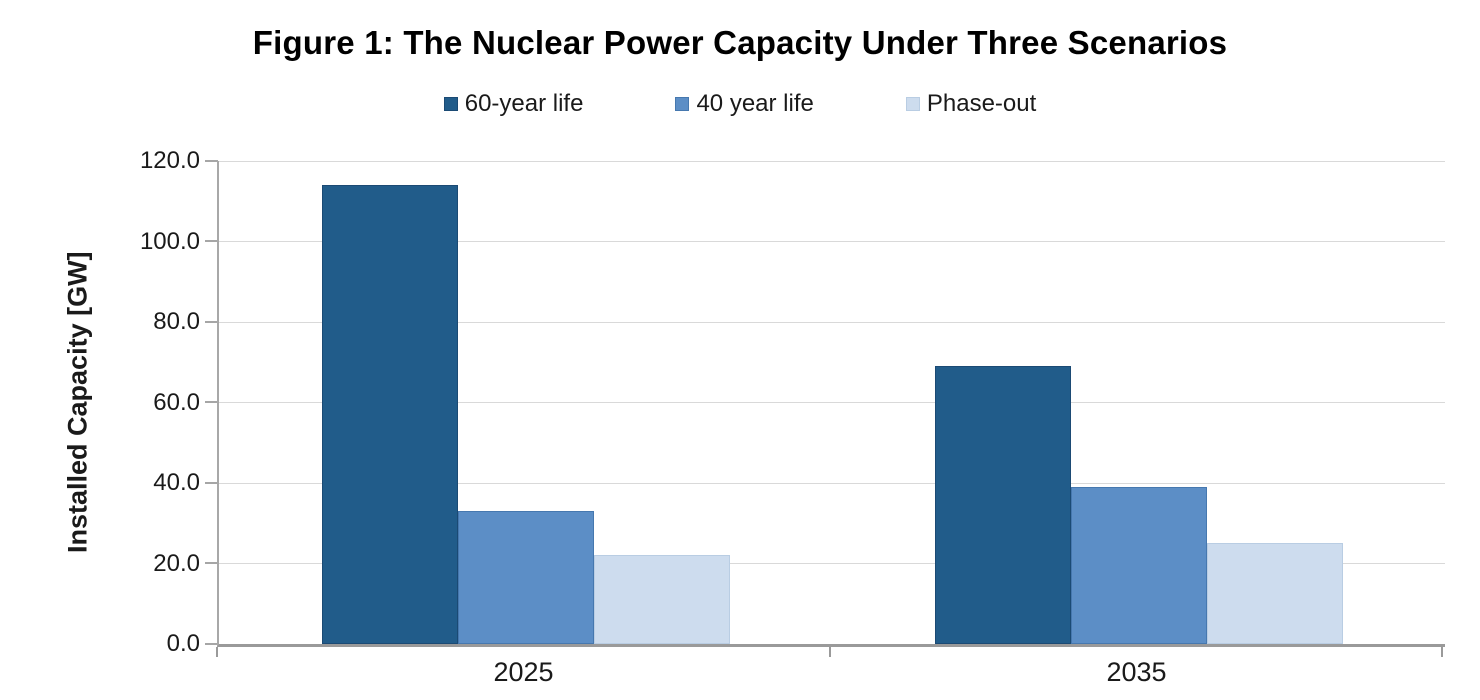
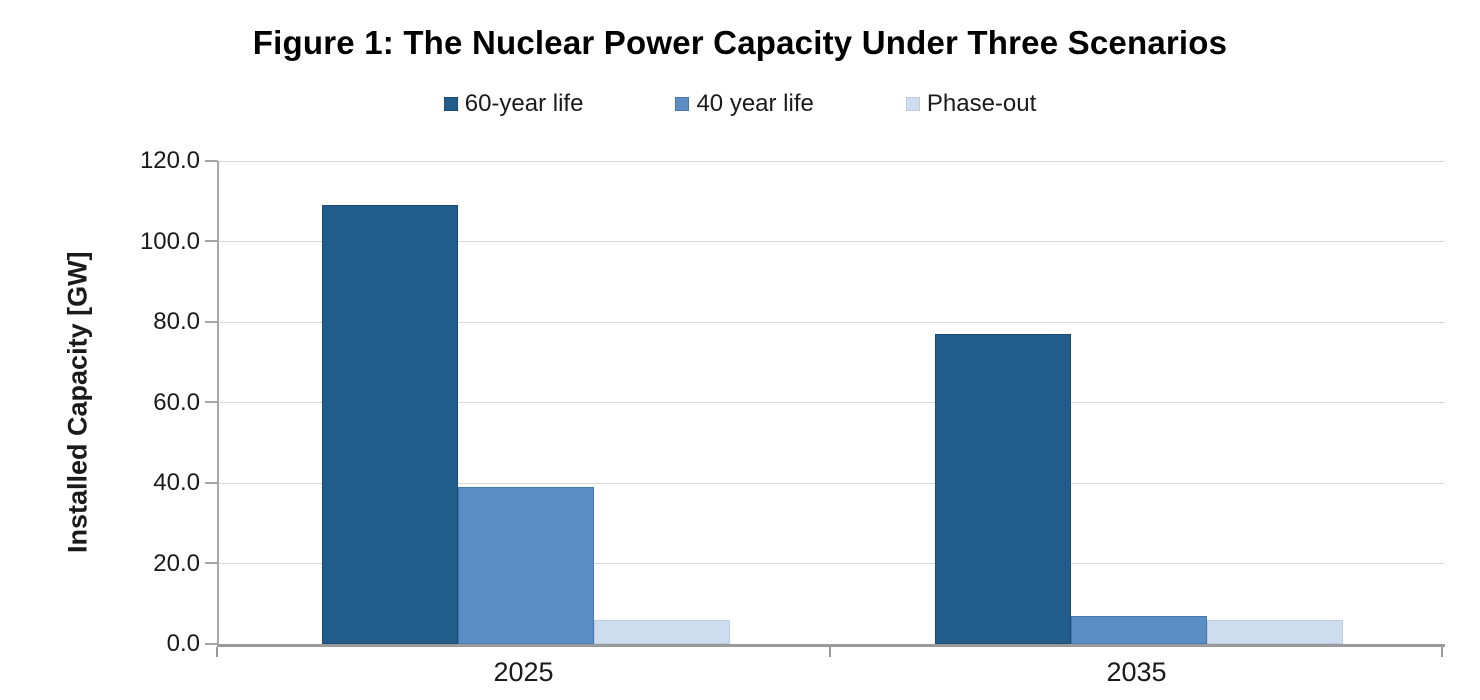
60-year life/2025: 114 -> 109
40 year life/2025: 33 -> 39
Phase-out/2025: 22 -> 6
60-year life/2035: 69 -> 77
40 year life/2035: 39 -> 7
Phase-out/2035: 25 -> 6
